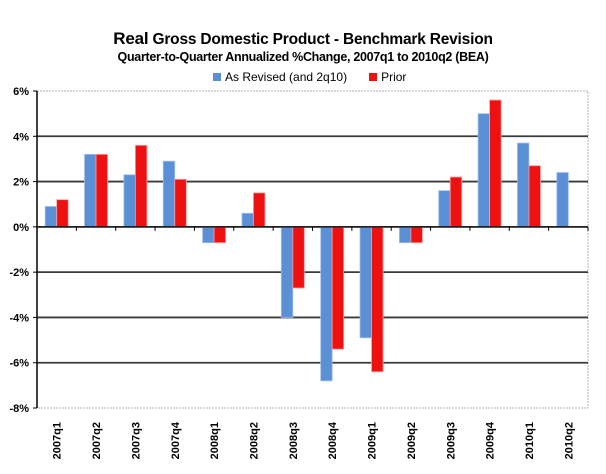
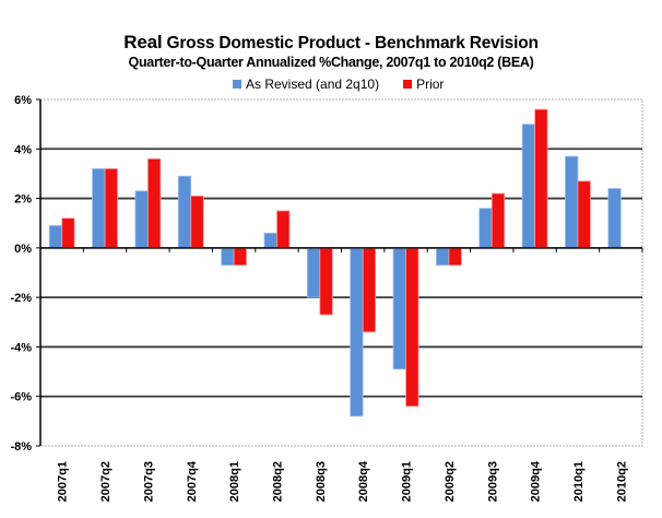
As Revised (and 2q10)/2008q3: -4.0% -> -2.0%
Prior/2008q4: -5.4% -> -3.4%
